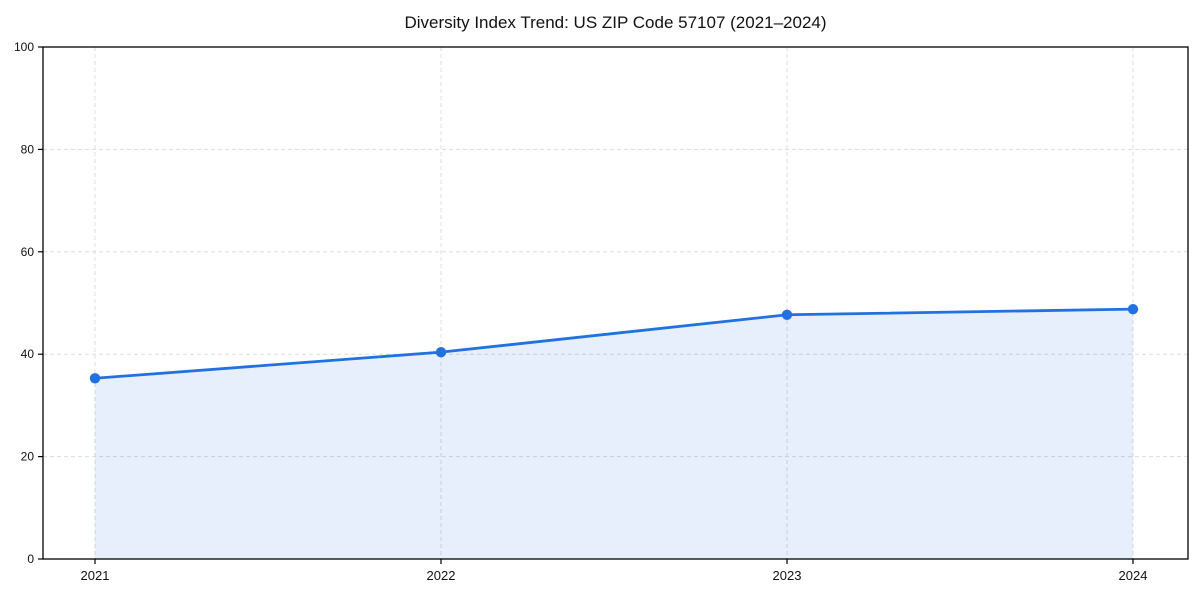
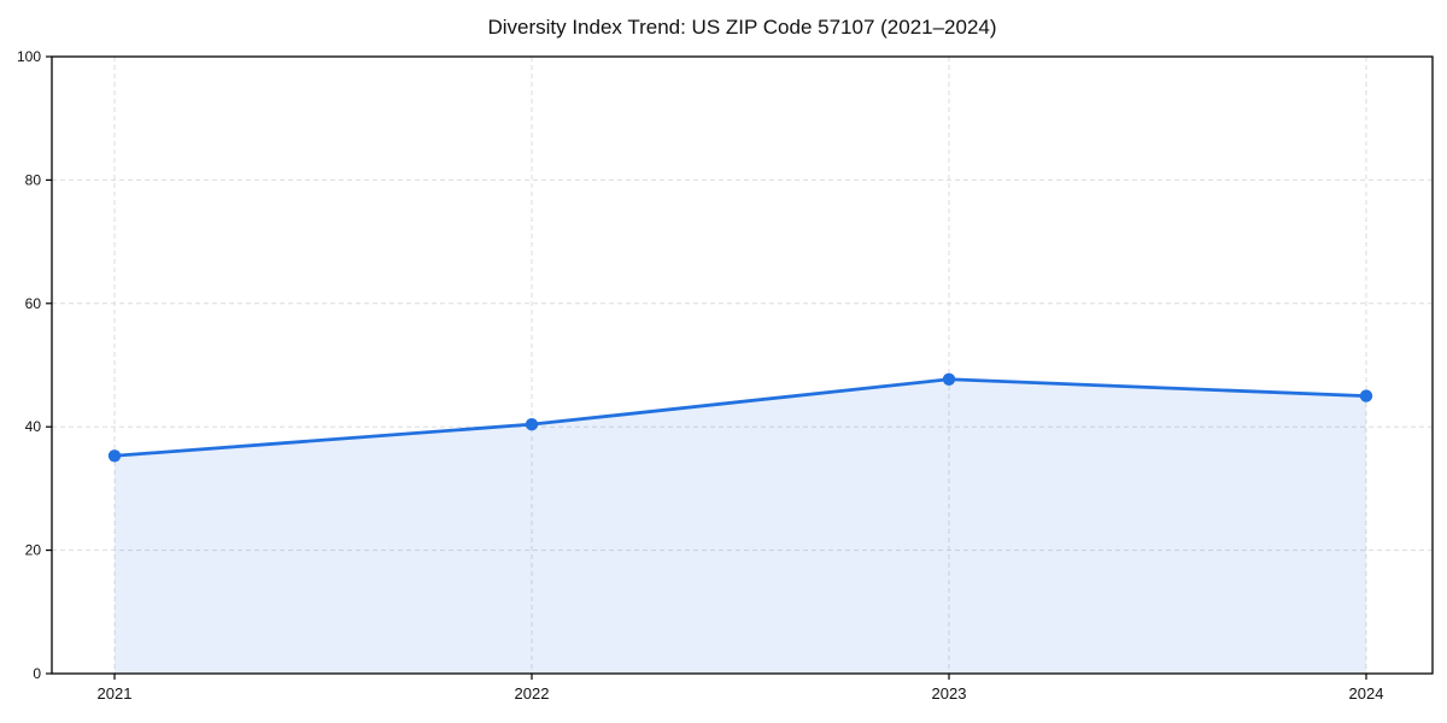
2024: 49 -> 45
